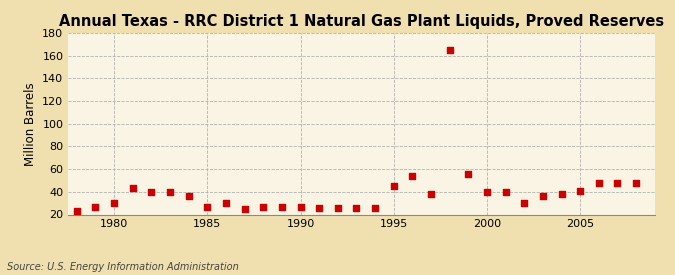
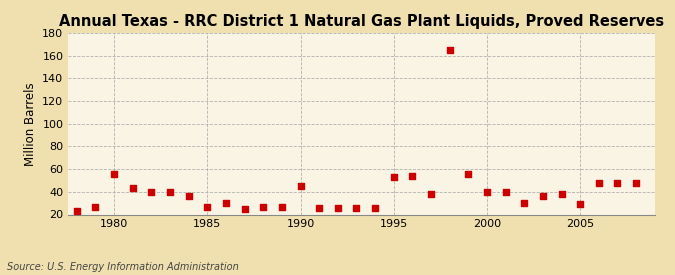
1980: 30 -> 56
1990: 27 -> 45
1995: 45 -> 53
2005: 41 -> 29
